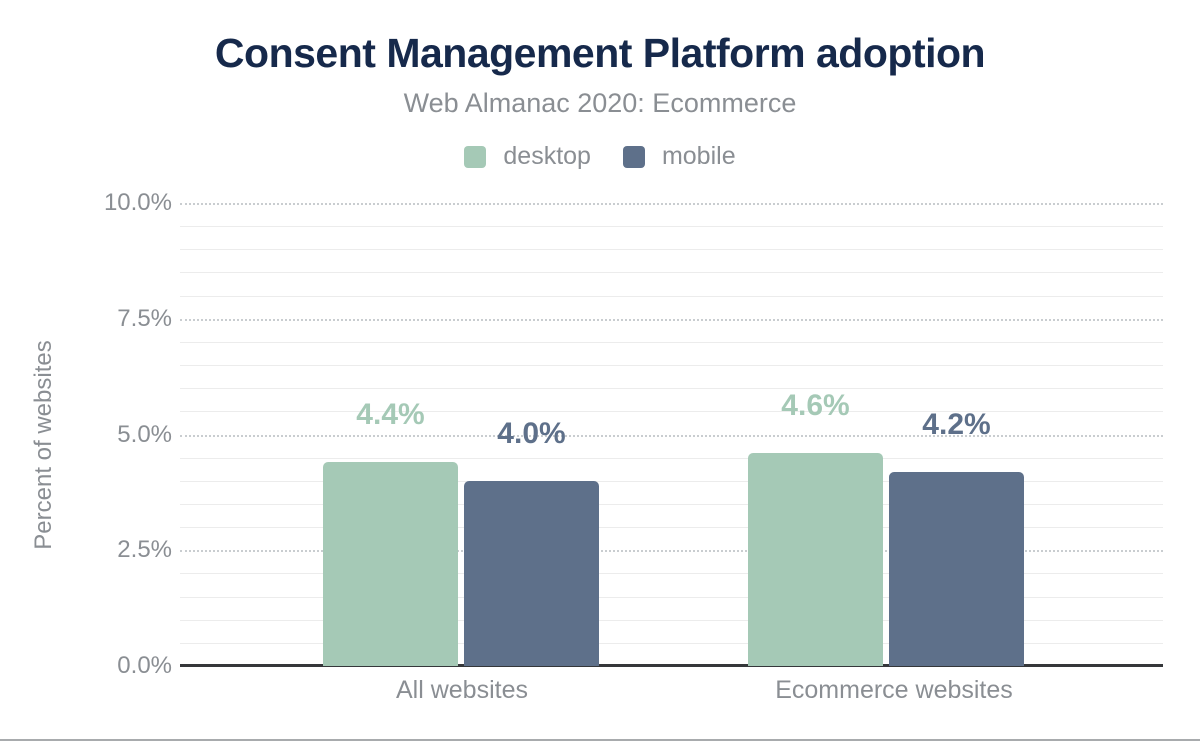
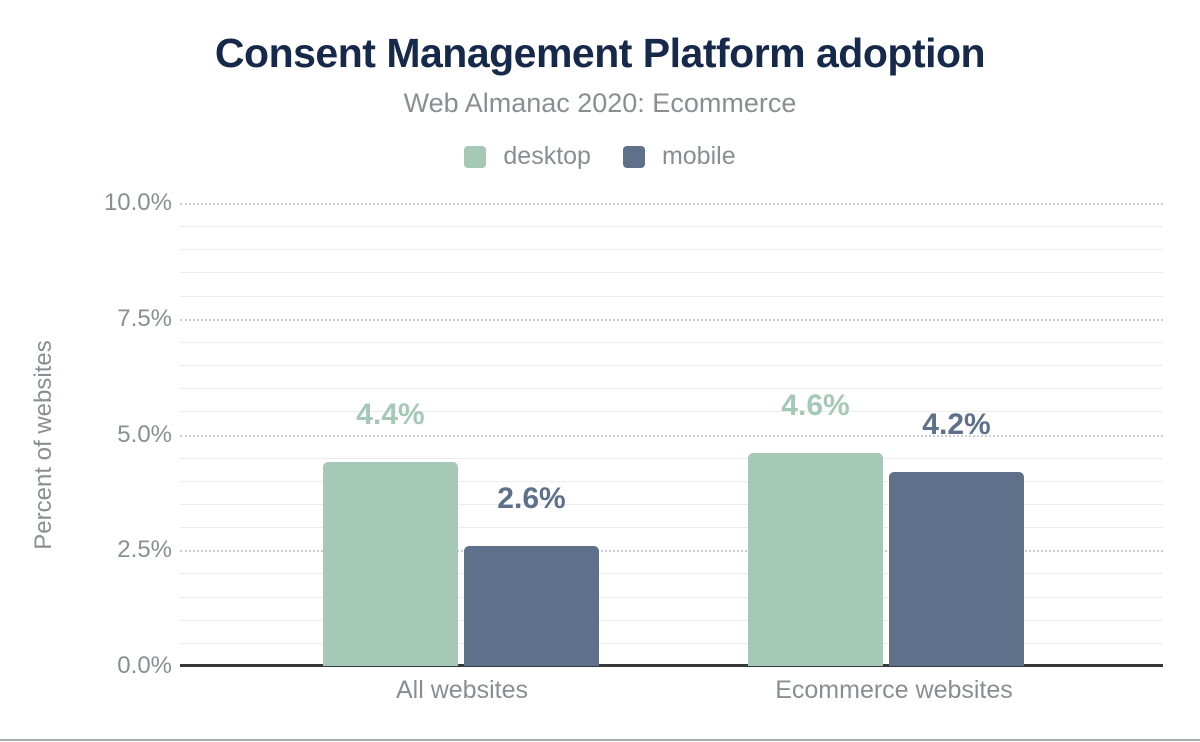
mobile/All websites: 4.0% -> 2.6%
